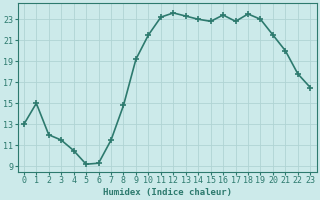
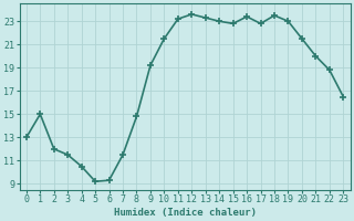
22: 17.8 -> 18.8
